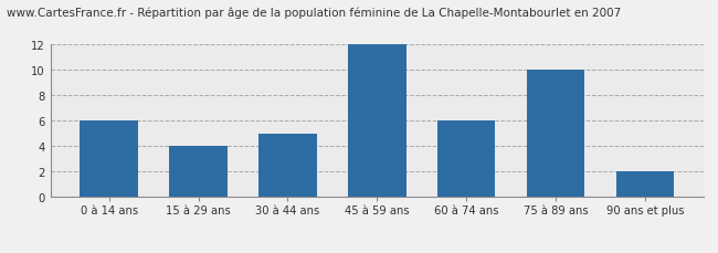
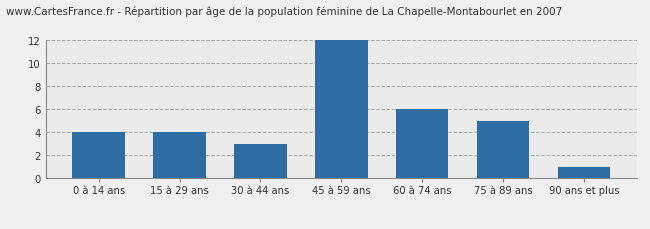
0 à 14 ans: 6 -> 4
30 à 44 ans: 5 -> 3
75 à 89 ans: 10 -> 5
90 ans et plus: 2 -> 1
